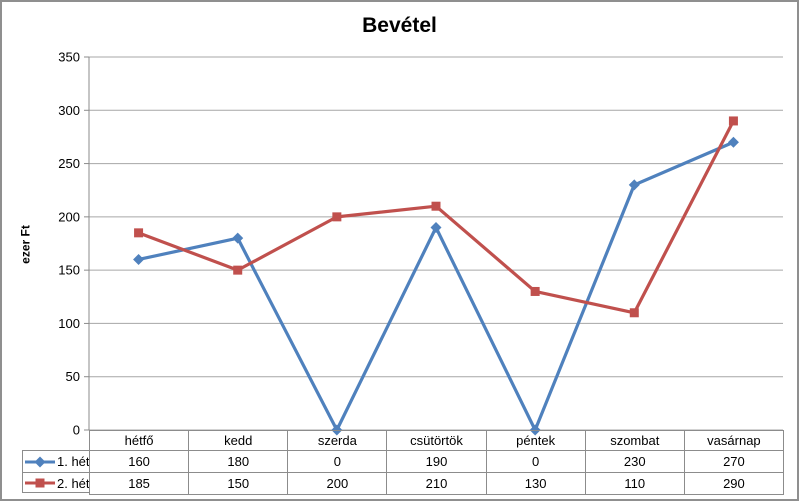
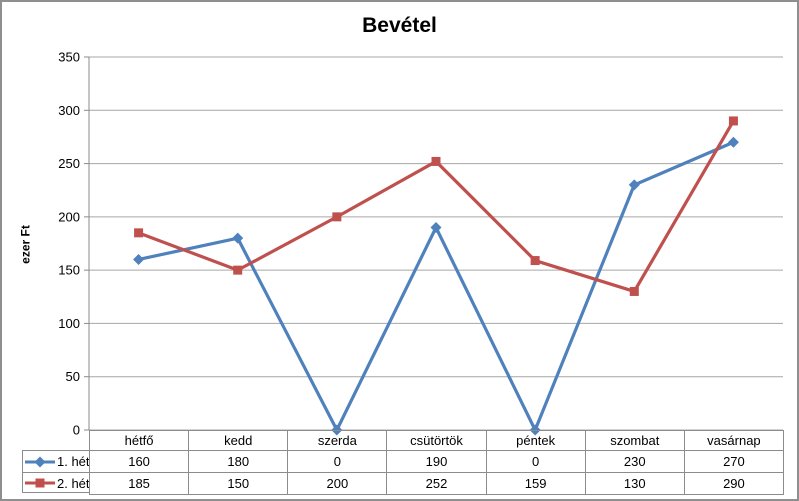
2. hét/csütörtök: 210 -> 252
2. hét/péntek: 130 -> 159
2. hét/szombat: 110 -> 130
